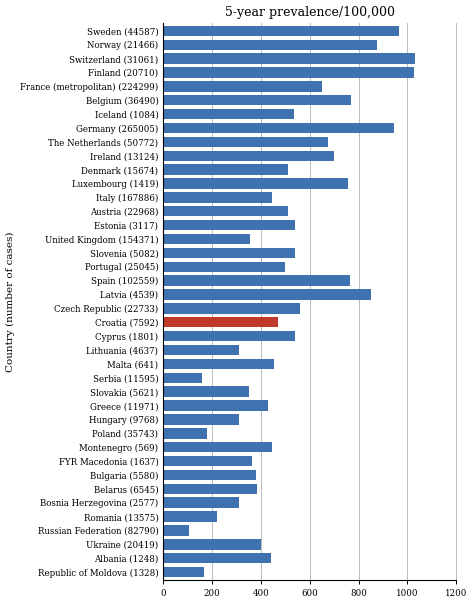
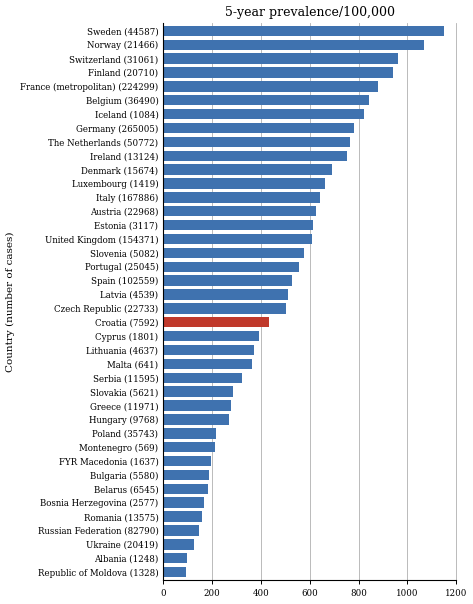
Sweden (44587): 965 -> 1148
Norway (21466): 875 -> 1068
Switzerland (31061): 1030 -> 962
Finland (20710): 1025 -> 942
France (metropolitan) (224299): 650 -> 878
Belgium (36490): 770 -> 843
Iceland (1084): 535 -> 822
Germany (265005): 945 -> 782
The Netherlands (50772): 675 -> 763
Ireland (13124): 700 -> 752
Denmark (15674): 510 -> 692
Luxembourg (1419): 755 -> 663
Italy (167886): 445 -> 643
Austria (22968): 510 -> 627
Estonia (3117): 540 -> 612
United Kingdom (154371): 355 -> 607
Slovenia (5082): 540 -> 577
Portugal (25045): 500 -> 557
Spain (102559): 765 -> 527
Latvia (4539): 850 -> 512
Czech Republic (22733): 560 -> 502
Croatia (7592): 470 -> 432
Cyprus (1801): 540 -> 392
Lithuania (4637): 310 -> 372
Malta (641): 455 -> 362
Serbia (11595): 160 -> 322
Slovakia (5621): 350 -> 287
Greece (11971): 430 -> 277
Hungary (9768): 310 -> 267
Poland (35743): 180 -> 217
Montenegro (569): 445 -> 212
FYR Macedonia (1637): 365 -> 197
Bulgaria (5580): 380 -> 187
Belarus (6545): 385 -> 182
Bosnia Herzegovina (2577): 310 -> 167
Romania (13575): 220 -> 157
Russian Federation (82790): 105 -> 147
Ukraine (20419): 400 -> 127
Albania (1248): 440 -> 97
Republic of Moldova (1328): 165 -> 92
